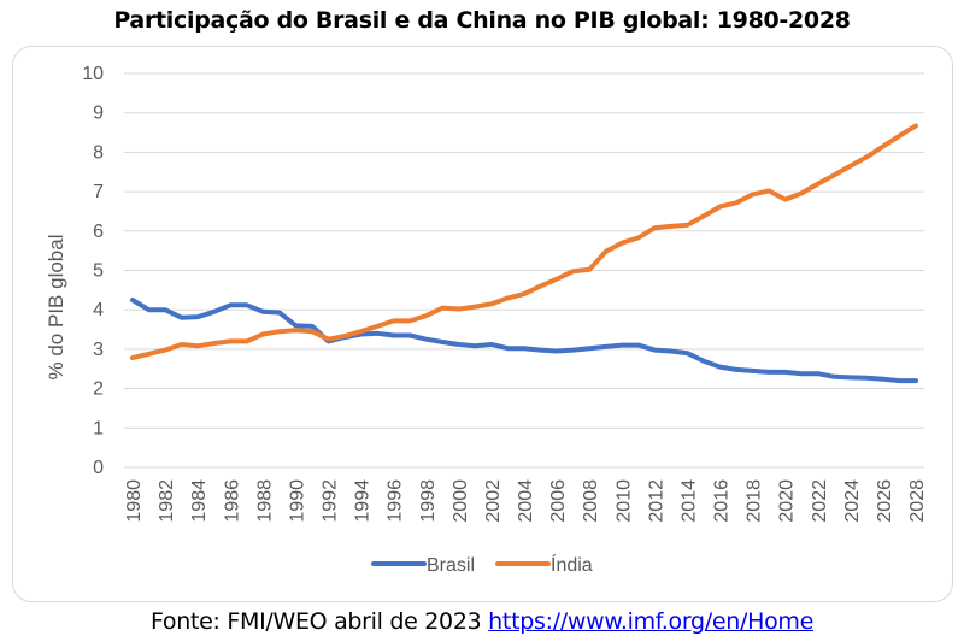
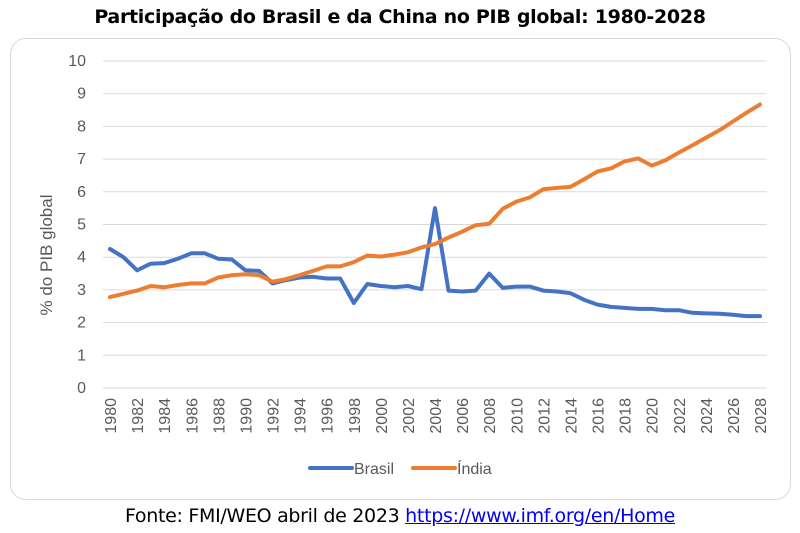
Brasil/1982: 4.0 -> 3.6
Brasil/1998: 3.2 -> 2.6
Brasil/2004: 3.0 -> 5.5
Brasil/2008: 3.0 -> 3.5
